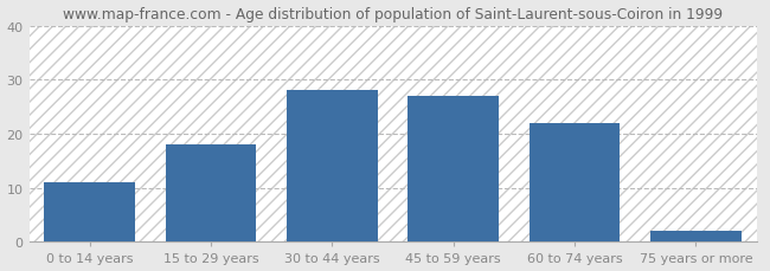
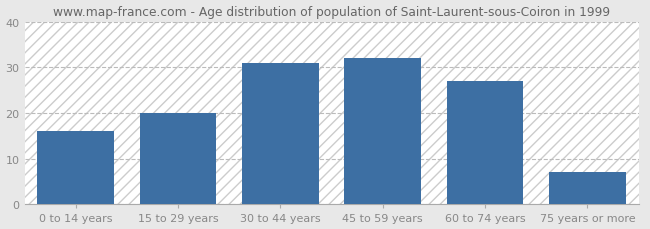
0 to 14 years: 11 -> 16
15 to 29 years: 18 -> 20
30 to 44 years: 28 -> 31
45 to 59 years: 27 -> 32
60 to 74 years: 22 -> 27
75 years or more: 2 -> 7
